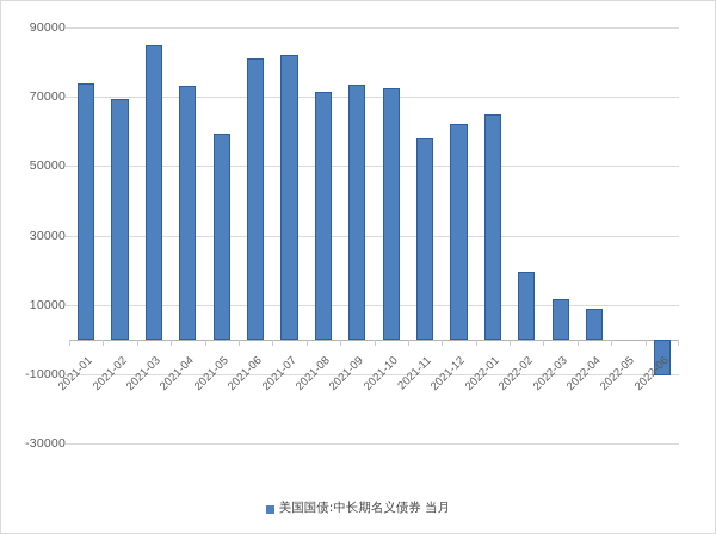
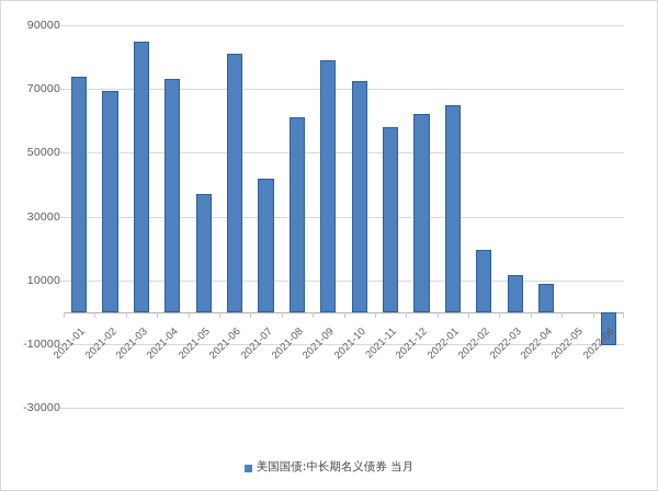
2021-05: 60000 -> 37000
2021-07: 82000 -> 42000
2021-08: 72000 -> 61000
2021-09: 74000 -> 79000
